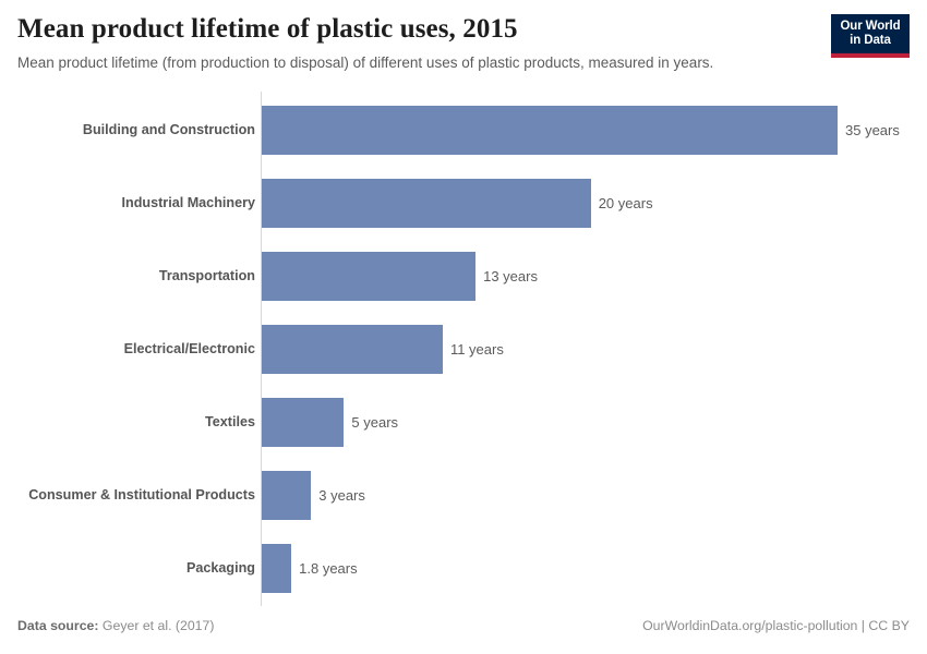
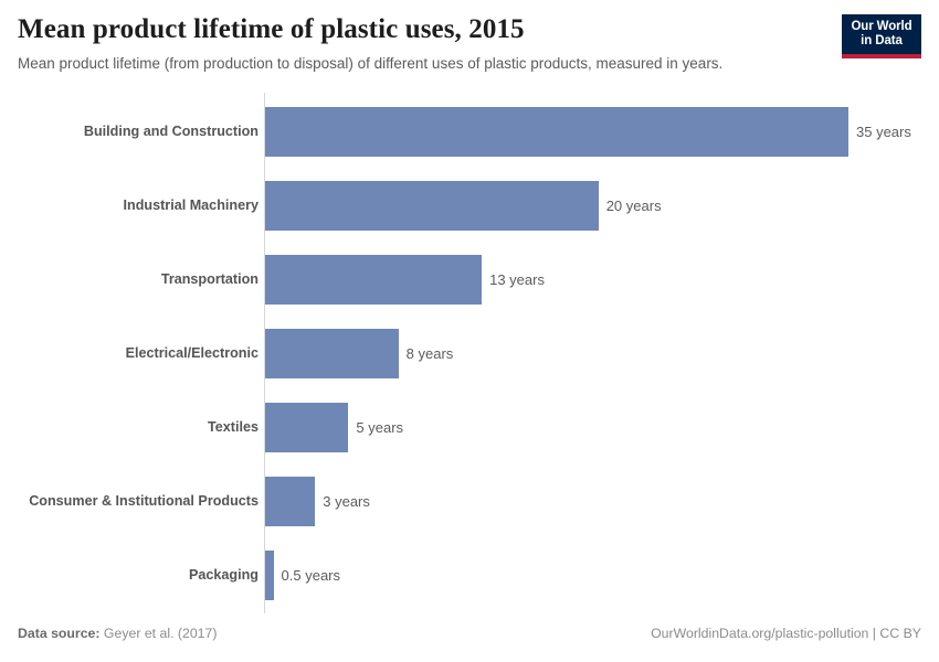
Electrical/Electronic: 11 -> 8
Packaging: 1.8 -> 0.5
